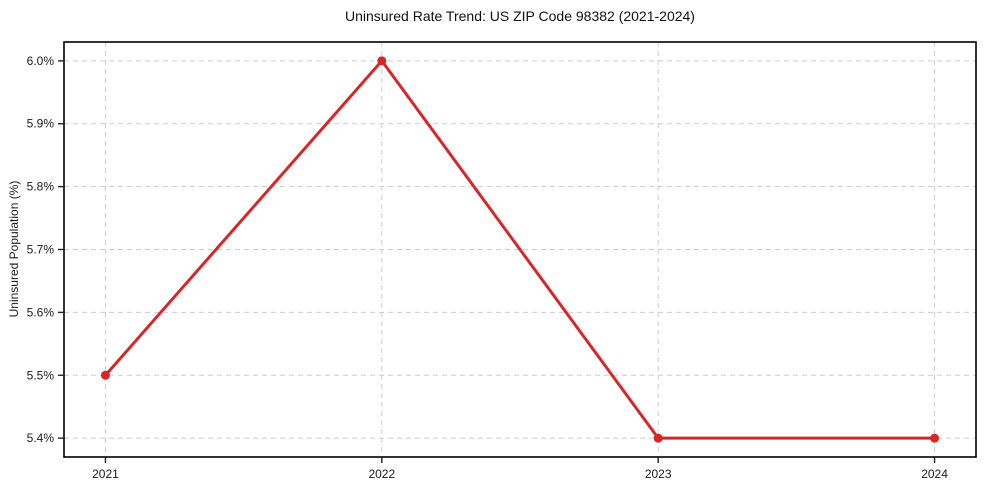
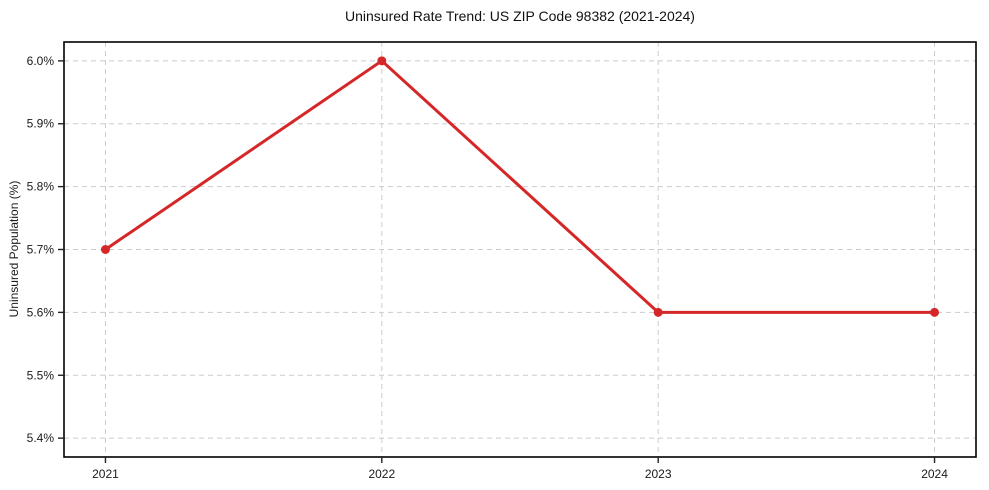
2021: 5.5% -> 5.7%
2023: 5.4% -> 5.6%
2024: 5.4% -> 5.6%
